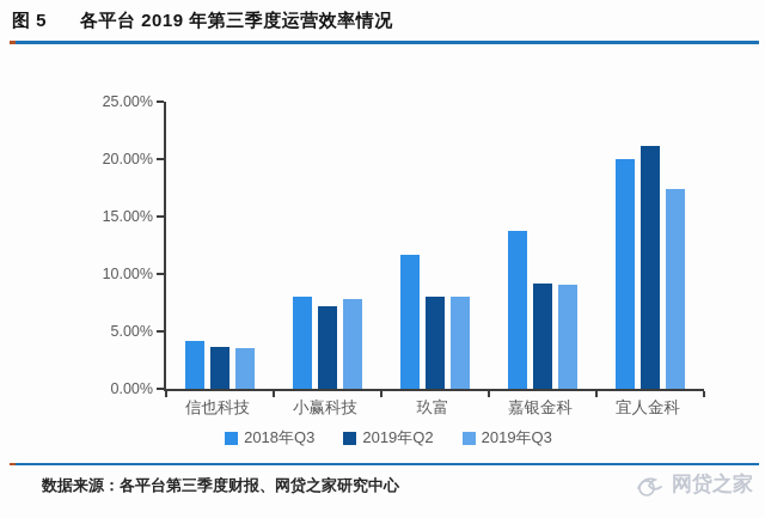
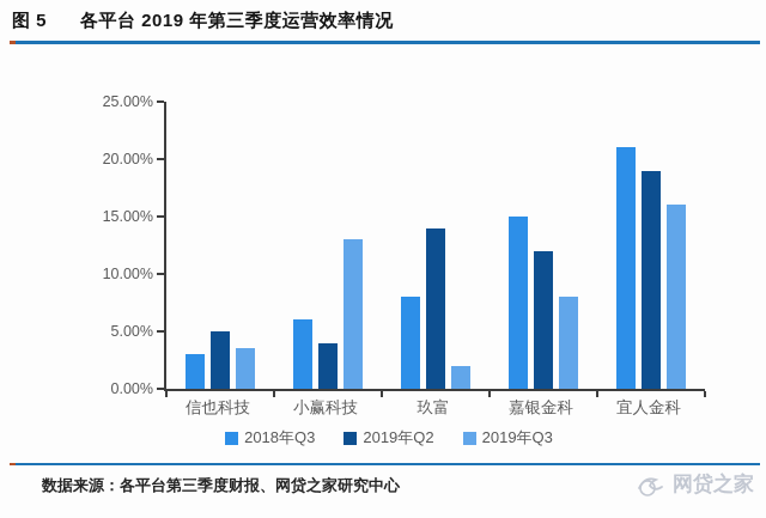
2018年Q3/信也科技: 4% -> 3%
2019年Q2/信也科技: 4% -> 5%
2018年Q3/小赢科技: 8% -> 6%
2019年Q2/小赢科技: 7% -> 4%
2019年Q3/小赢科技: 8% -> 13%
2018年Q3/玖富: 12% -> 8%
2019年Q2/玖富: 8% -> 14%
2019年Q3/玖富: 8% -> 2%
2018年Q3/嘉银金科: 14% -> 15%
2019年Q2/嘉银金科: 9% -> 12%
2019年Q3/嘉银金科: 9% -> 8%
2018年Q3/宜人金科: 20% -> 21%
2019年Q2/宜人金科: 21% -> 19%
2019年Q3/宜人金科: 17% -> 16%
